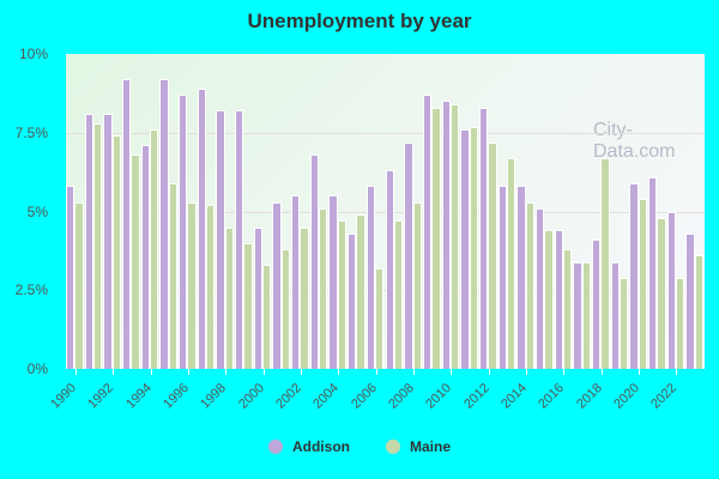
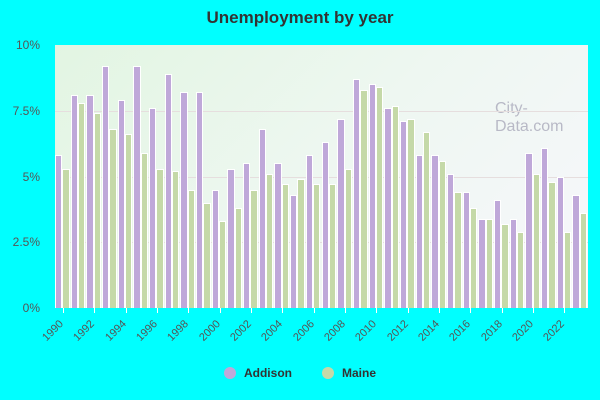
Addison/1994: 7.1% -> 7.9%
Maine/1994: 7.6% -> 6.6%
Addison/1996: 8.7% -> 7.6%
Maine/2006: 3.2% -> 4.7%
Addison/2012: 8.3% -> 7.1%
Maine/2014: 5.3% -> 5.6%
Maine/2018: 6.7% -> 3.2%
Maine/2020: 5.4% -> 5.1%
